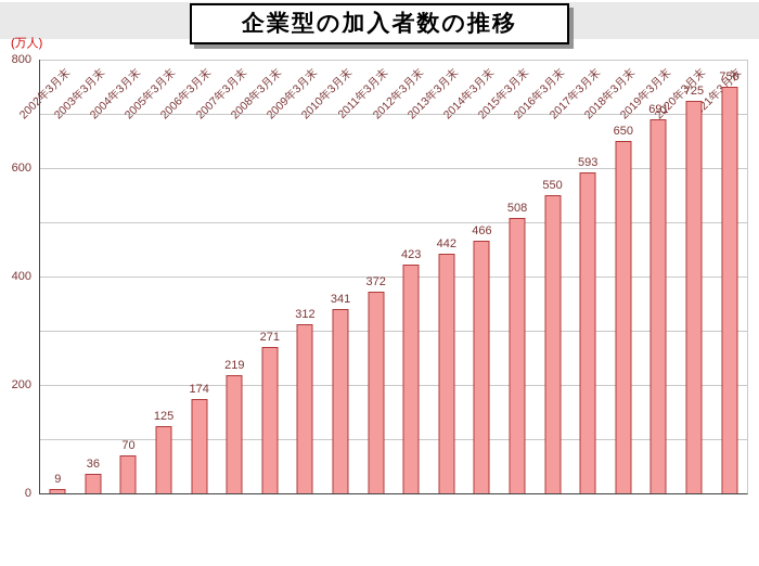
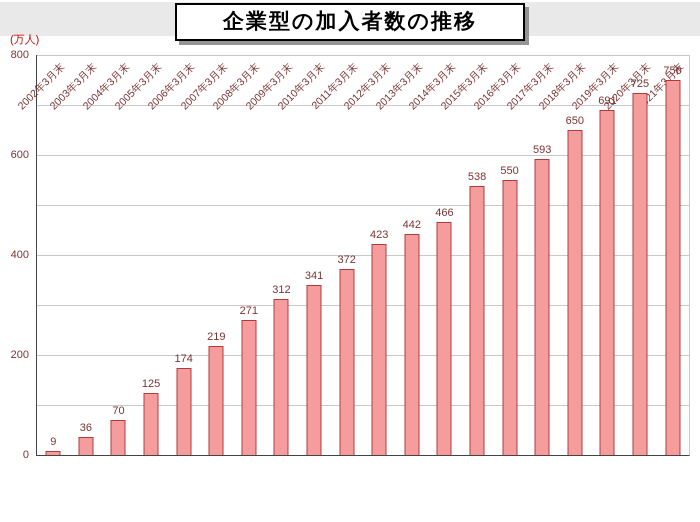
2015年3月末: 508 -> 538
